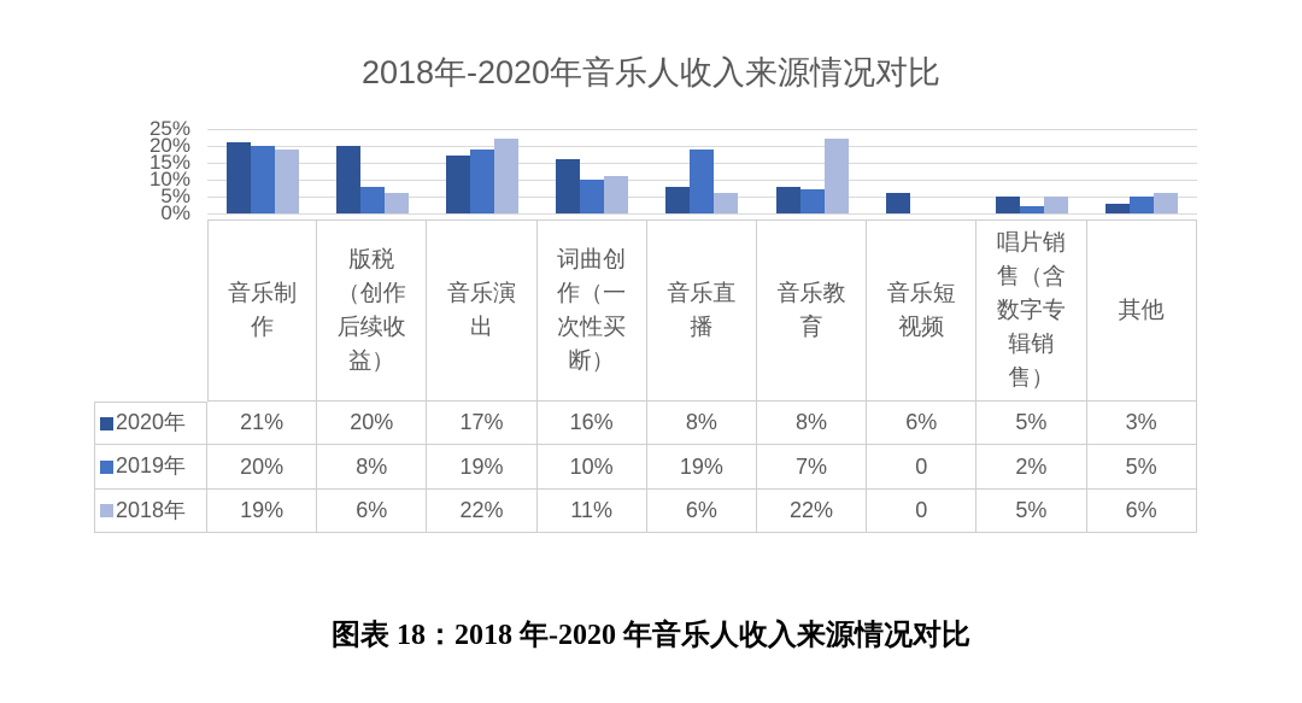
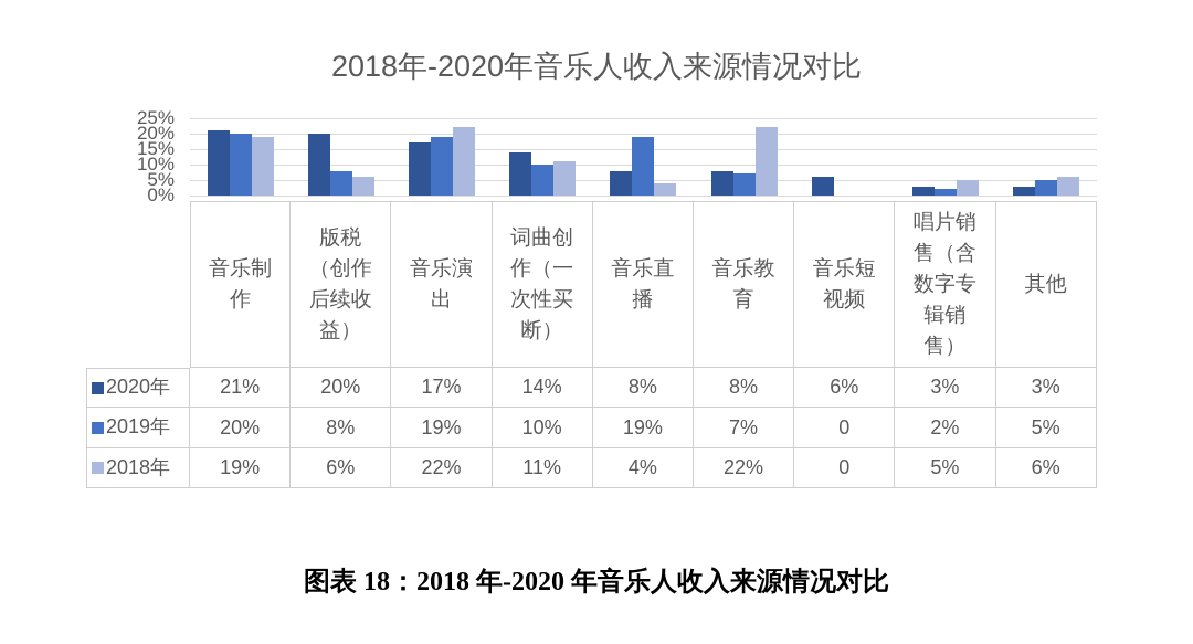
2020年/词曲创 作（一 次性买 断）: 16% -> 14%
2018年/音乐直 播: 6% -> 4%
2020年/唱片销 售（含 数字专 辑销 售）: 5% -> 3%
